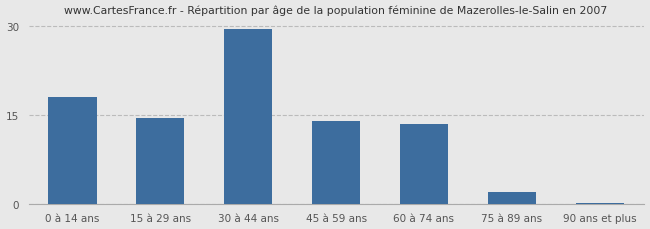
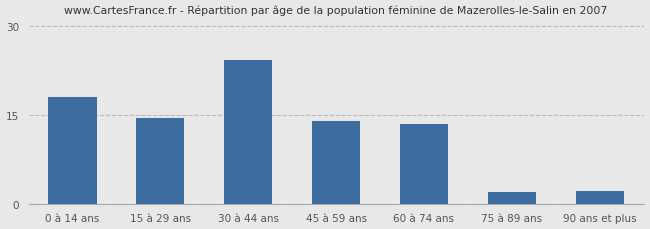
30 à 44 ans: 29.5 -> 24.2
90 ans et plus: 0.2 -> 2.2
